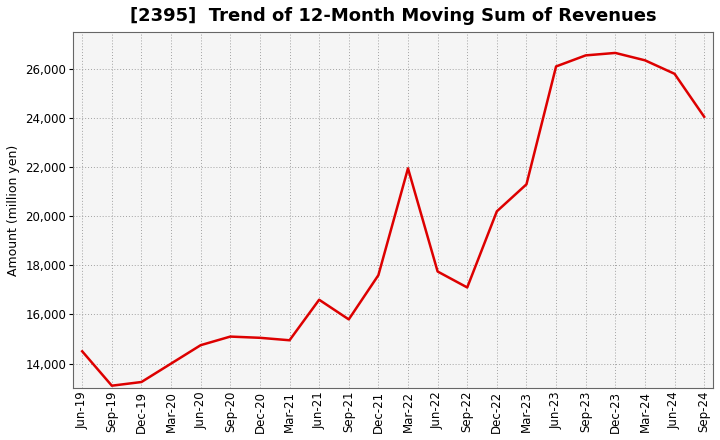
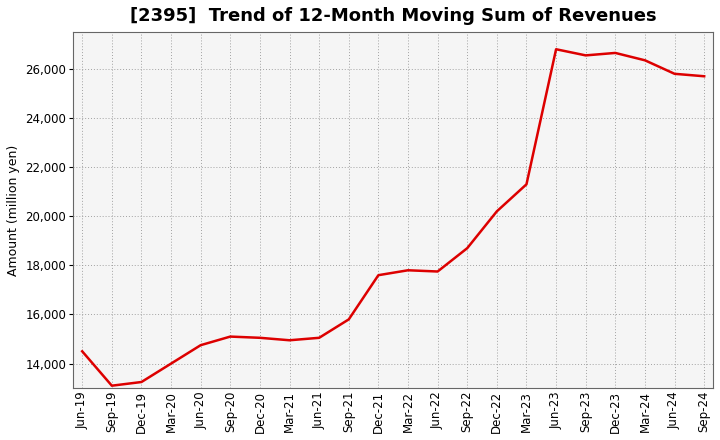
Jun-21: 16,600 -> 15,050
Mar-22: 21,950 -> 17,800
Sep-22: 17,100 -> 18,700
Jun-23: 26,100 -> 26,800
Sep-24: 24,050 -> 25,700
